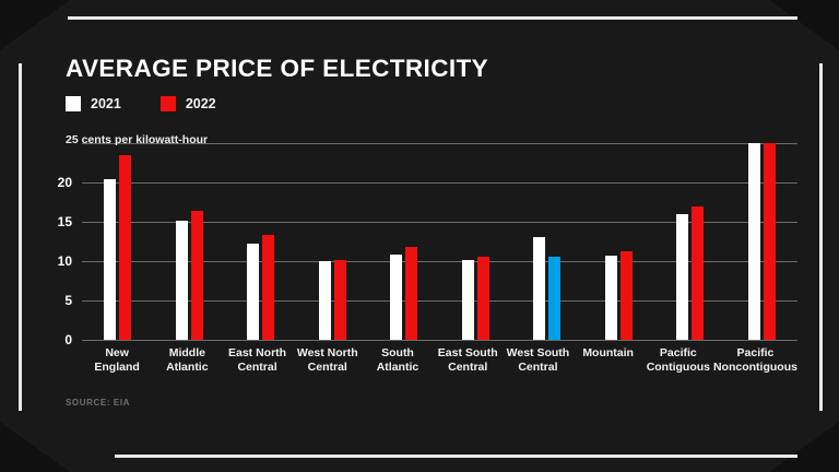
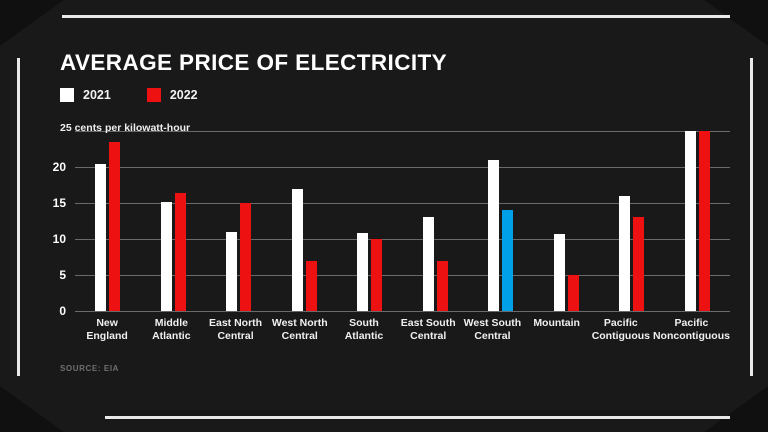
2021/East North Central: 12 -> 11
2022/East North Central: 13 -> 15
2021/West North Central: 10 -> 17
2022/West North Central: 10 -> 7
2022/South Atlantic: 12 -> 10
2021/East South Central: 10 -> 13
2022/East South Central: 11 -> 7
2021/West South Central: 13 -> 21
2022/West South Central: 10 -> 14
2022/Mountain: 11 -> 5
2022/Pacific Contiguous: 17 -> 13
